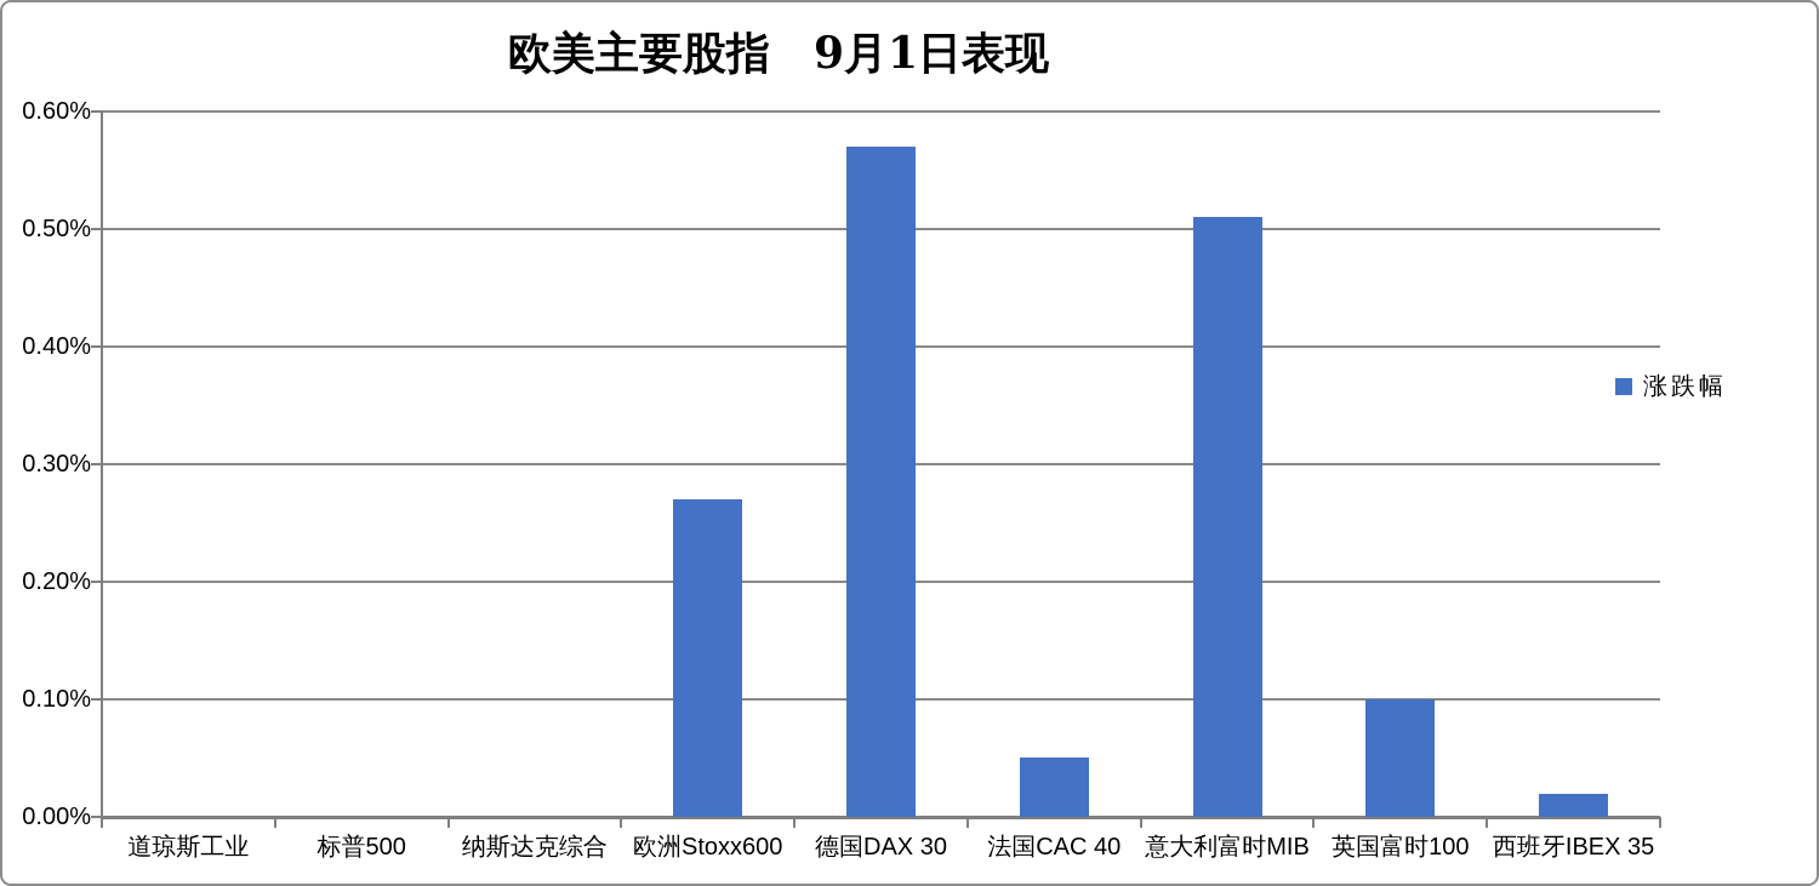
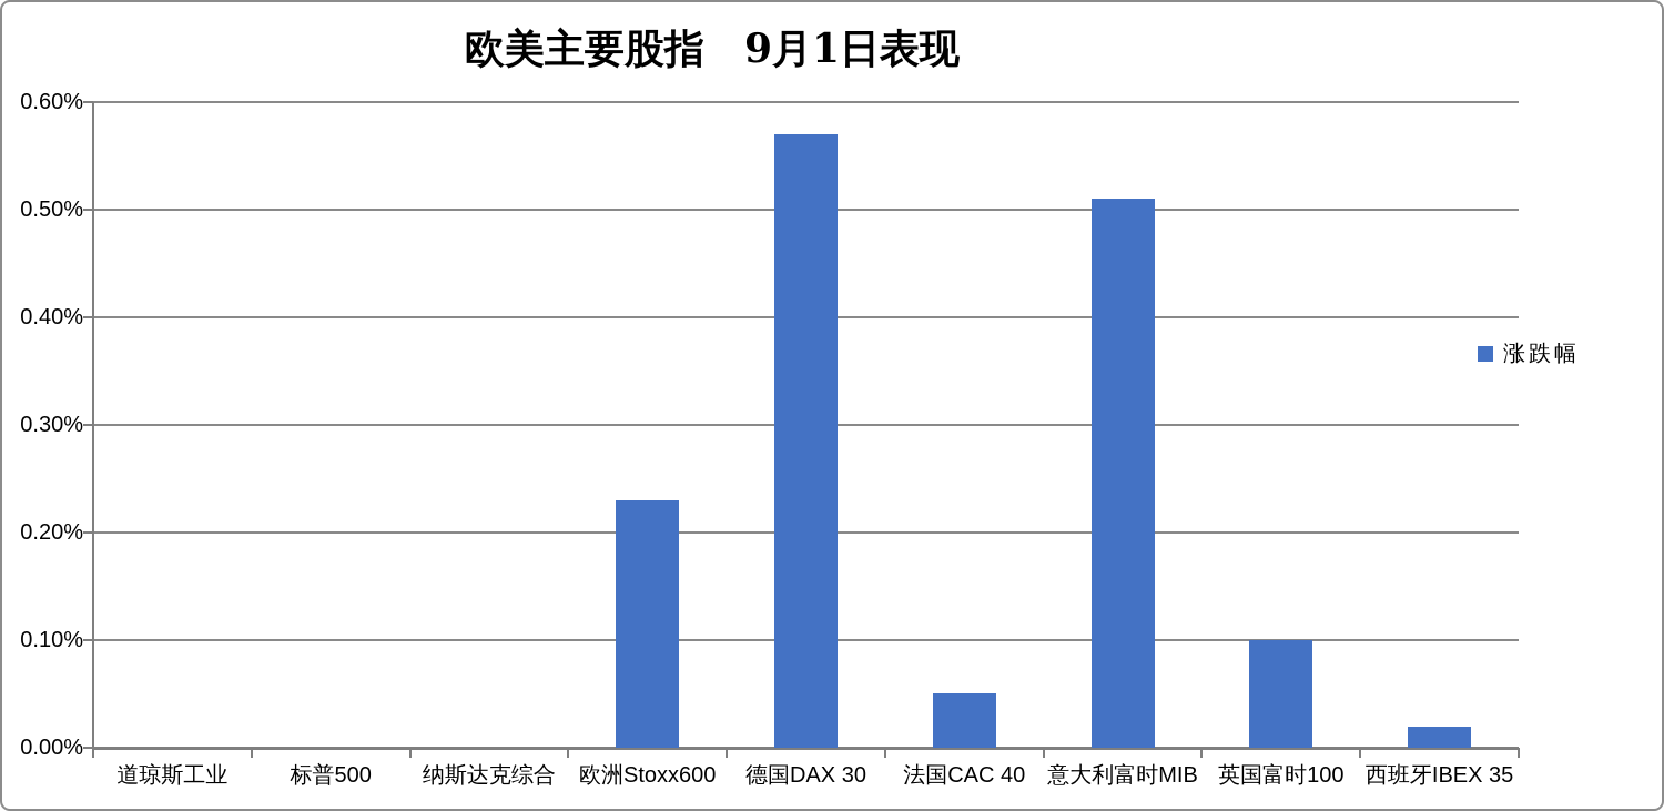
欧洲Stoxx600: 0.27% -> 0.23%
